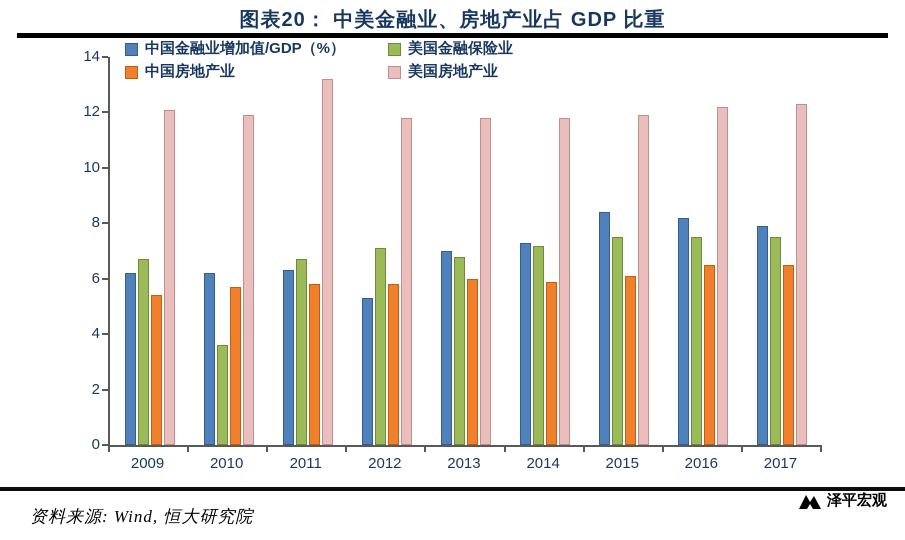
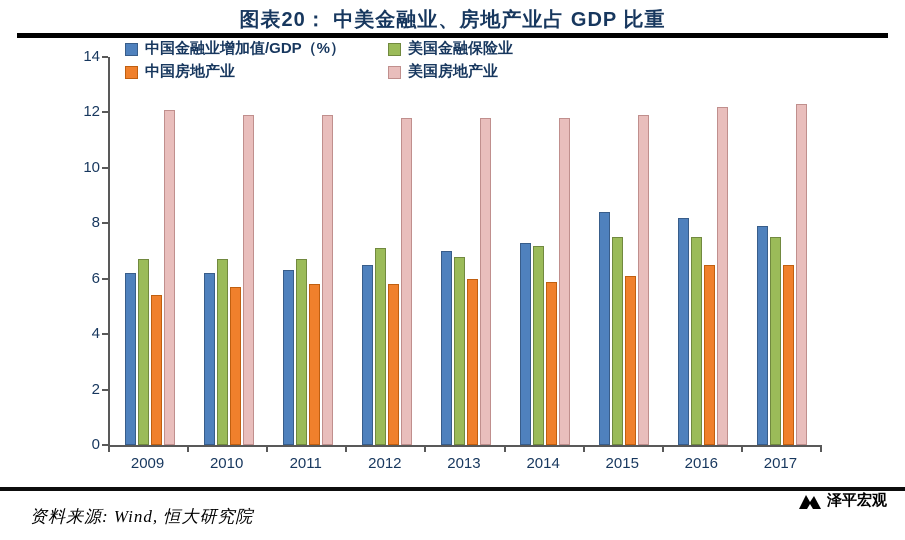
美国金融保险业/2010: 3.6 -> 6.7
美国房地产业/2011: 13.2 -> 11.9
中国金融业增加值/GDP（%）/2012: 5.3 -> 6.5
